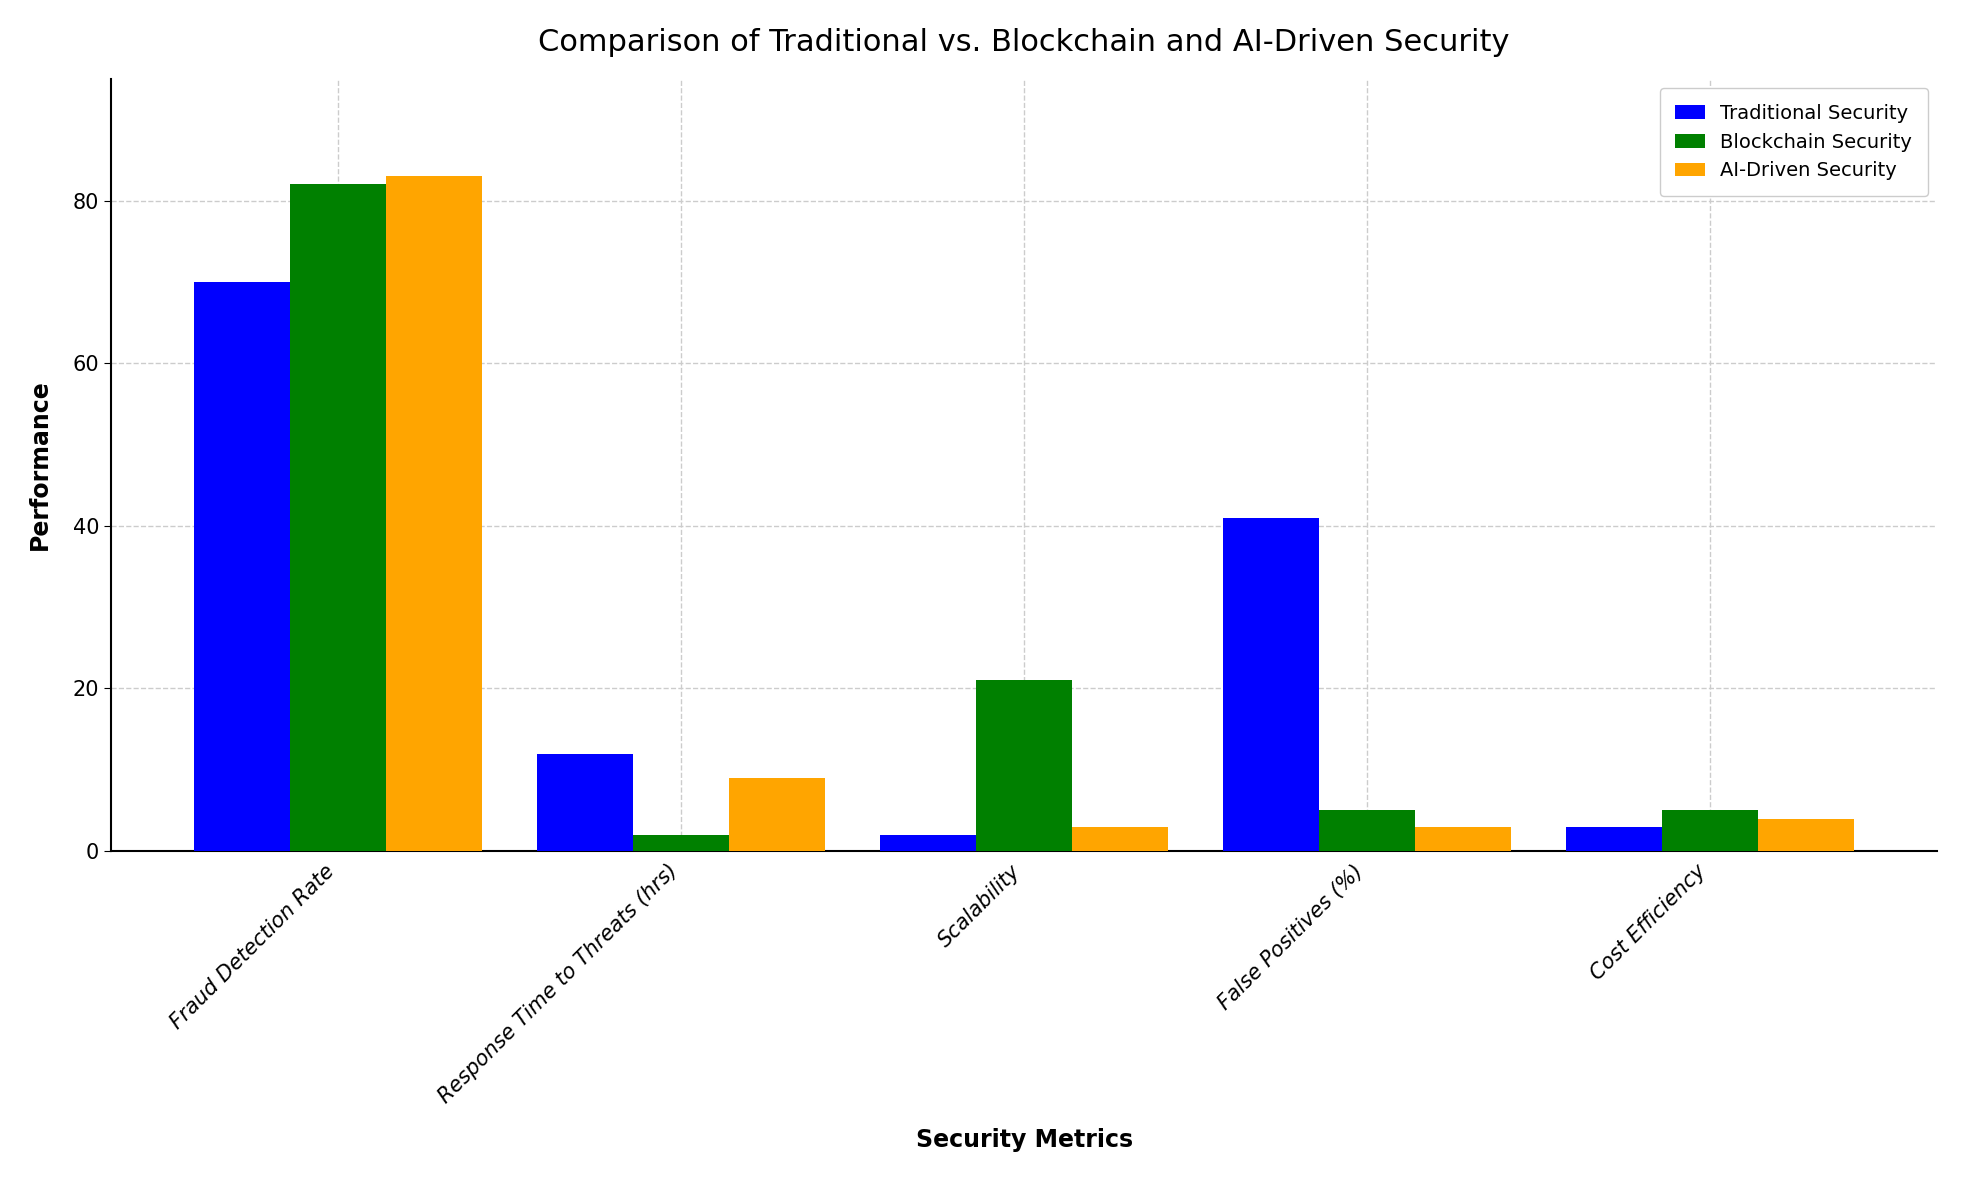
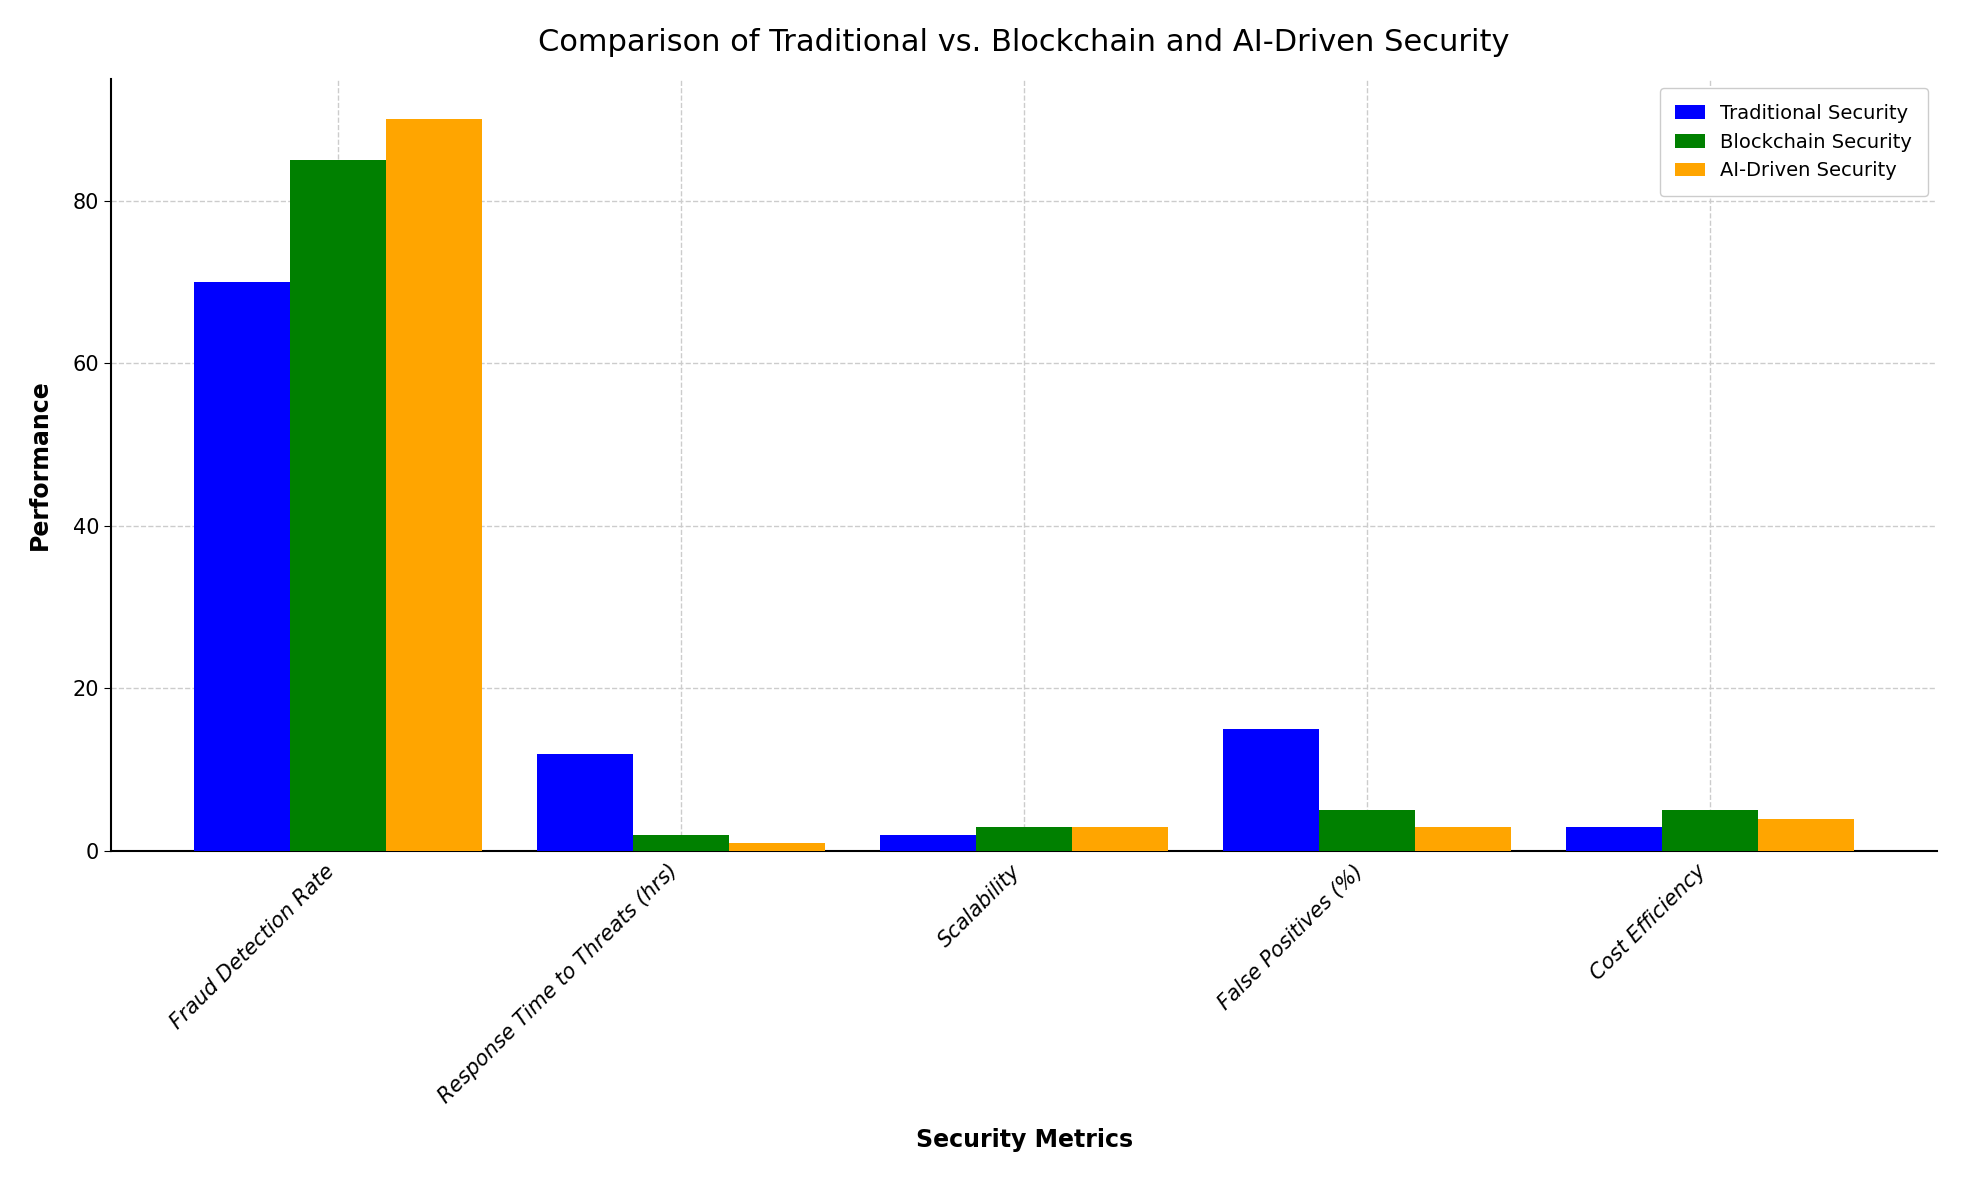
Blockchain Security/Fraud Detection Rate: 82 -> 85
AI-Driven Security/Fraud Detection Rate: 83 -> 90
AI-Driven Security/Response Time to Threats (hrs): 9 -> 1
Blockchain Security/Scalability: 21 -> 3
Traditional Security/False Positives (%): 41 -> 15
